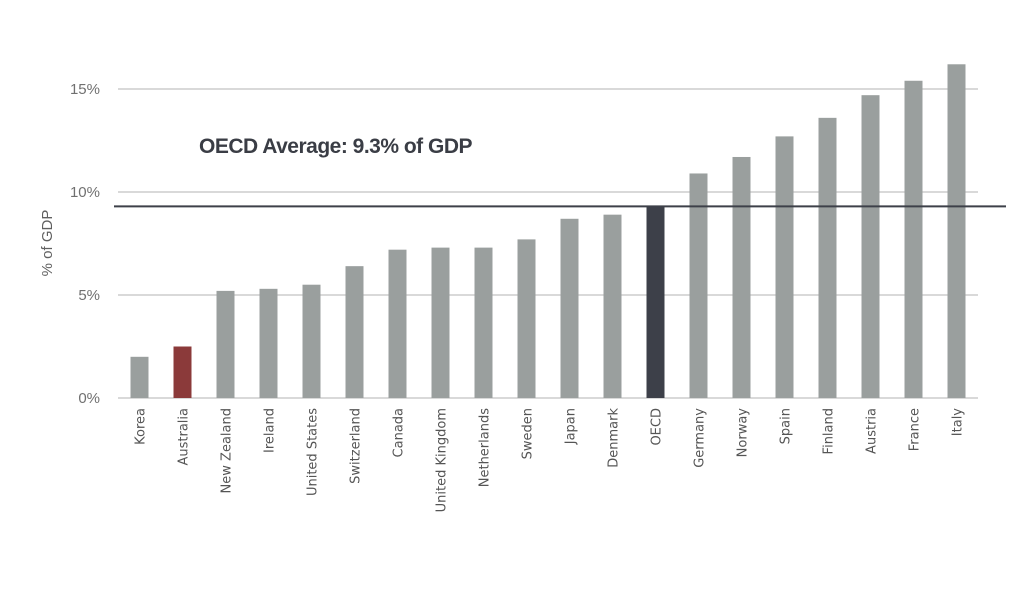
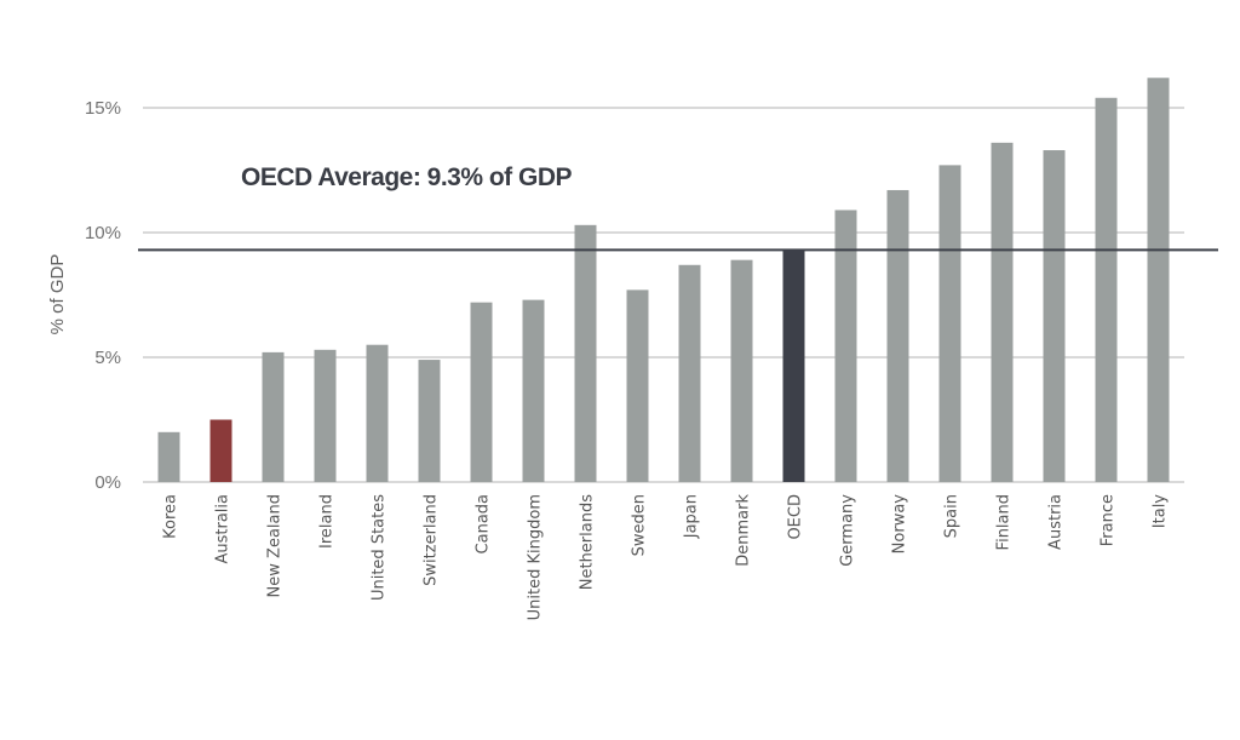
Switzerland: 6.4% -> 4.9%
Netherlands: 7.3% -> 10.3%
Austria: 14.7% -> 13.3%
